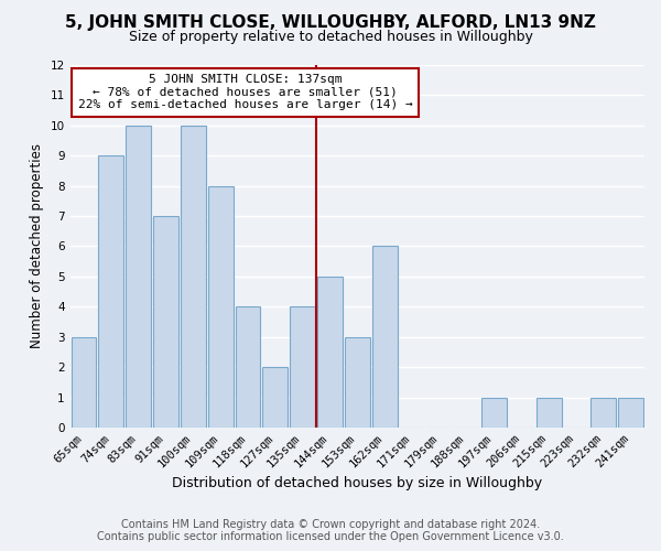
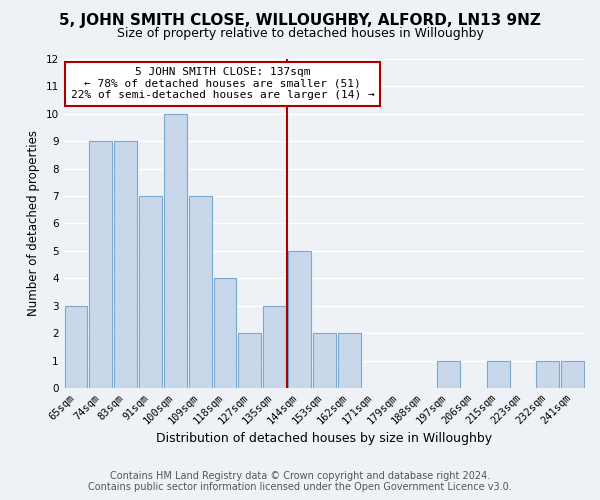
83sqm: 10 -> 9
109sqm: 8 -> 7
135sqm: 4 -> 3
153sqm: 3 -> 2
162sqm: 6 -> 2
